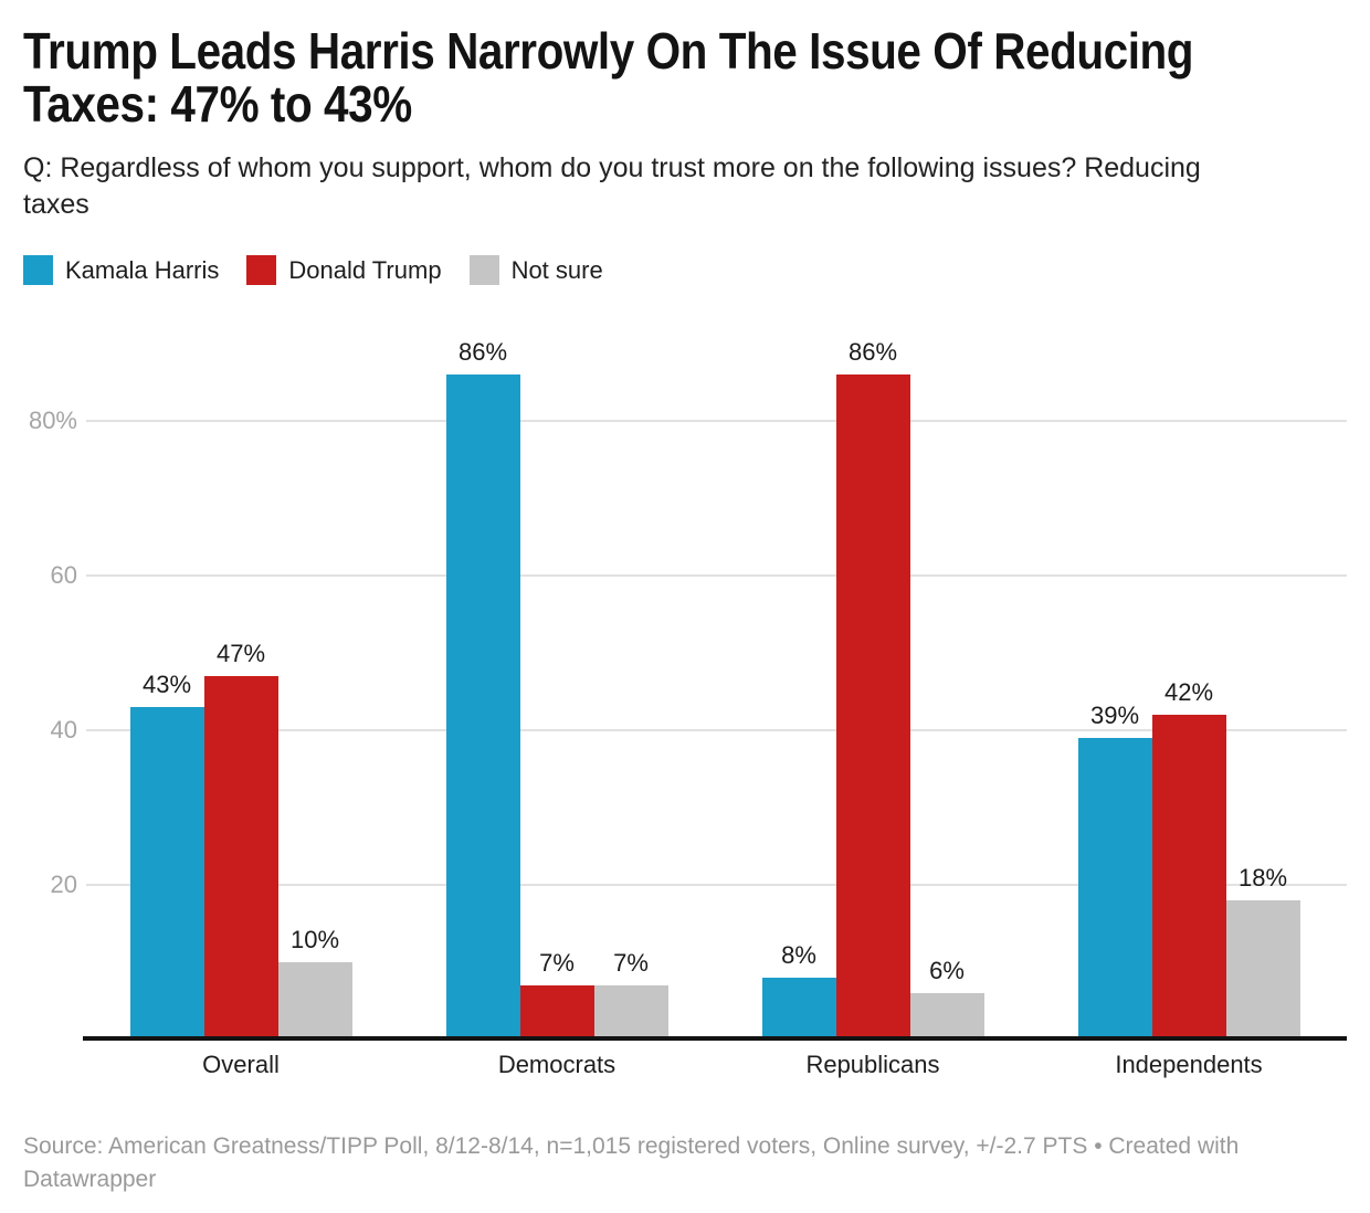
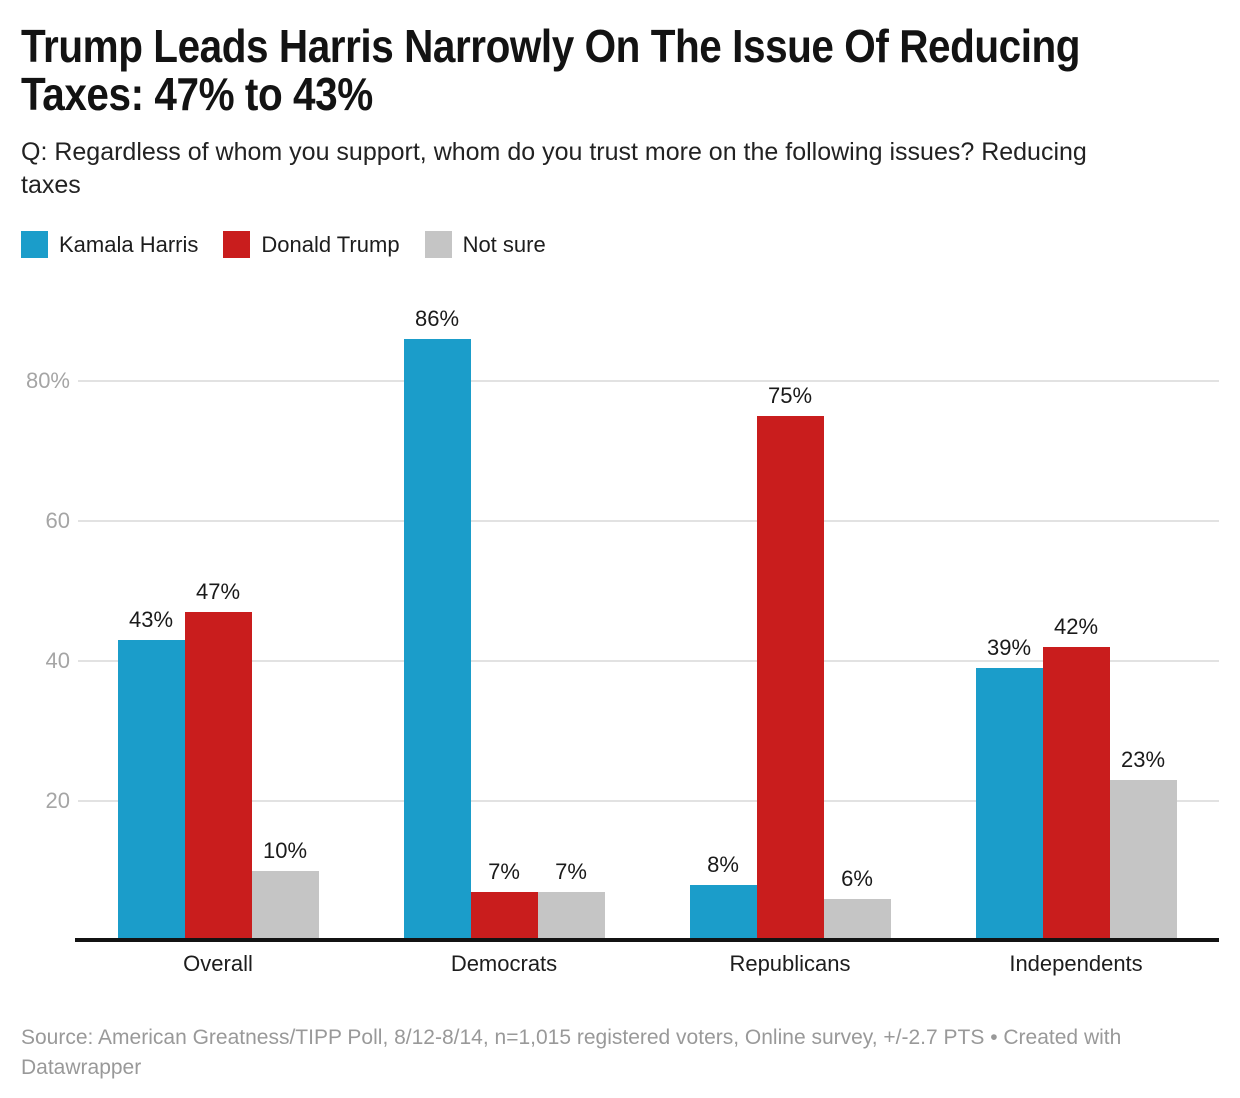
Donald Trump/Republicans: 86% -> 75%
Not sure/Independents: 18% -> 23%
